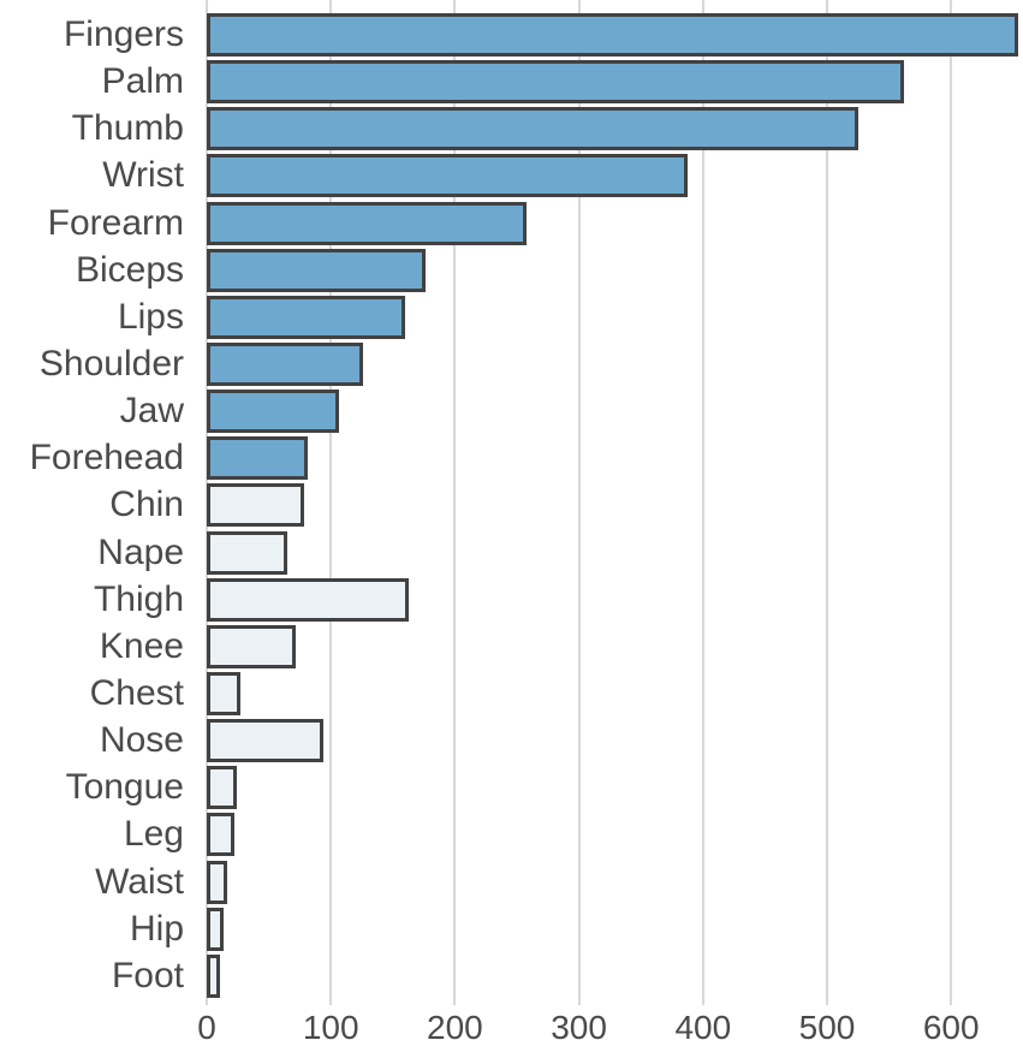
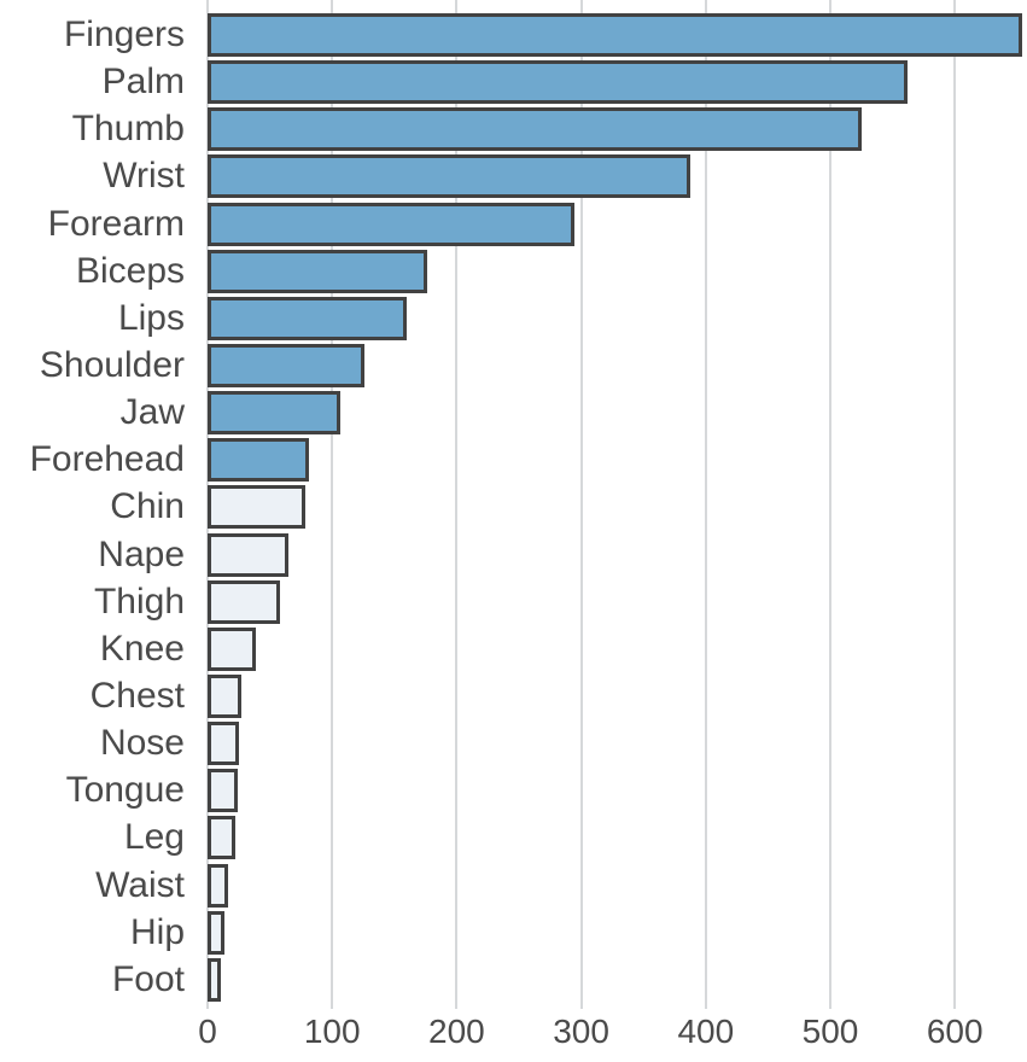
Forearm: 254 -> 291
Thigh: 159 -> 54
Knee: 68 -> 35
Nose: 90 -> 21
